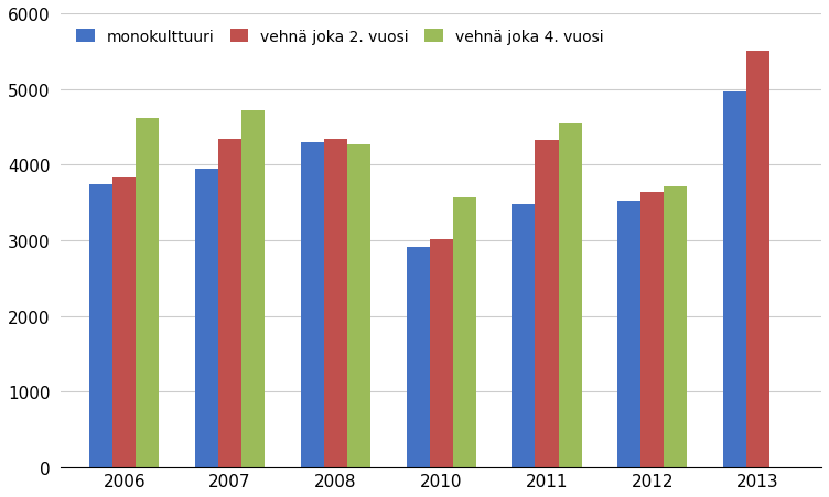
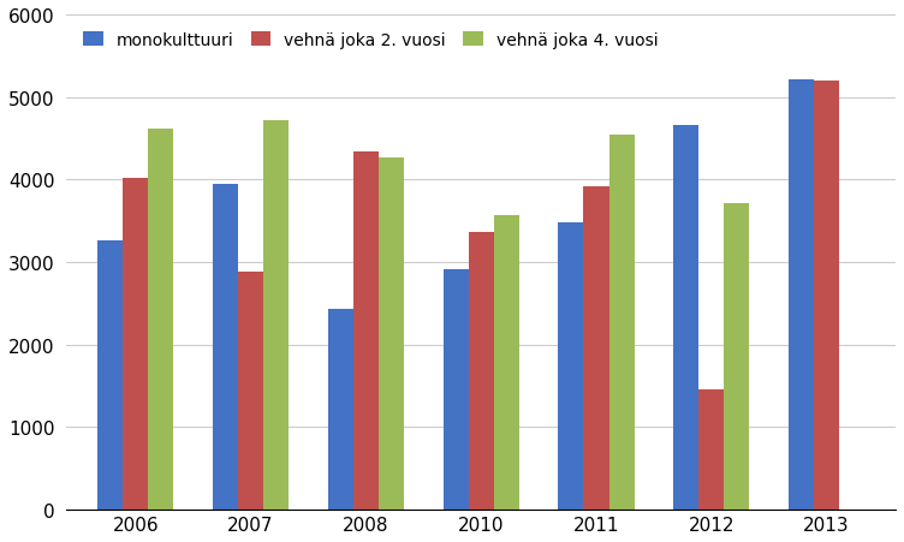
monokulttuuri/2006: 3750 -> 3260
vehnä joka 2. vuosi/2006: 3830 -> 4020
vehnä joka 2. vuosi/2007: 4340 -> 2880
monokulttuuri/2008: 4300 -> 2440
vehnä joka 2. vuosi/2010: 3020 -> 3360
vehnä joka 2. vuosi/2011: 4320 -> 3920
monokulttuuri/2012: 3530 -> 4660
vehnä joka 2. vuosi/2012: 3640 -> 1460
monokulttuuri/2013: 4960 -> 5220
vehnä joka 2. vuosi/2013: 5510 -> 5200
